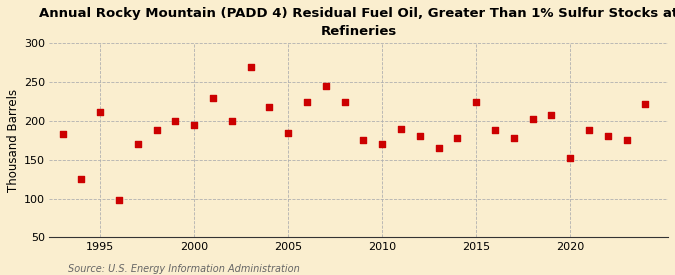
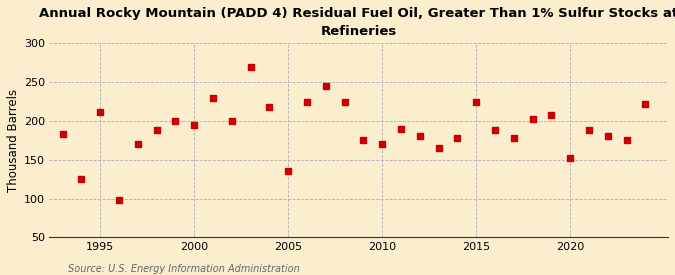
2005: 185 -> 136
